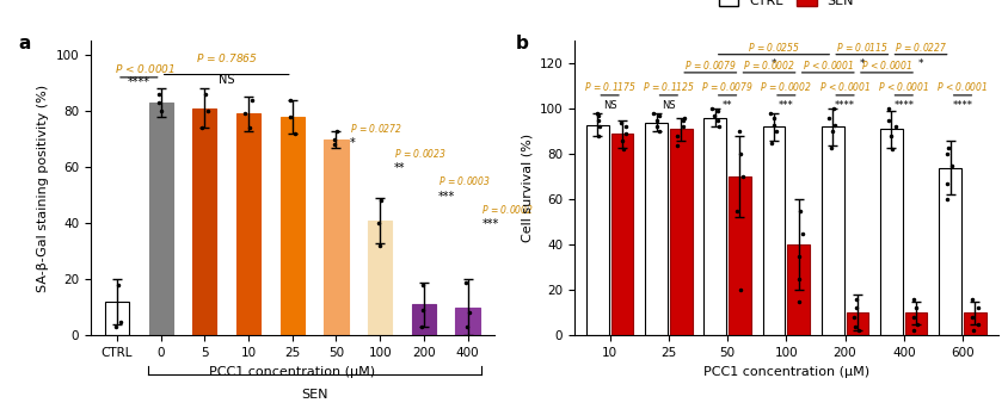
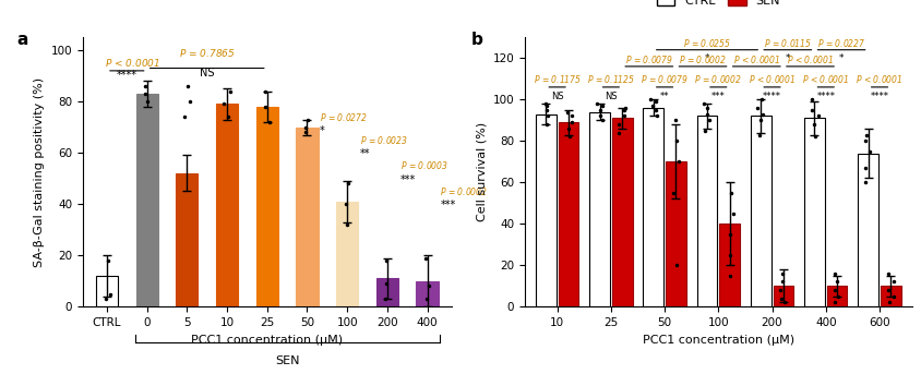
5: 81 -> 52
